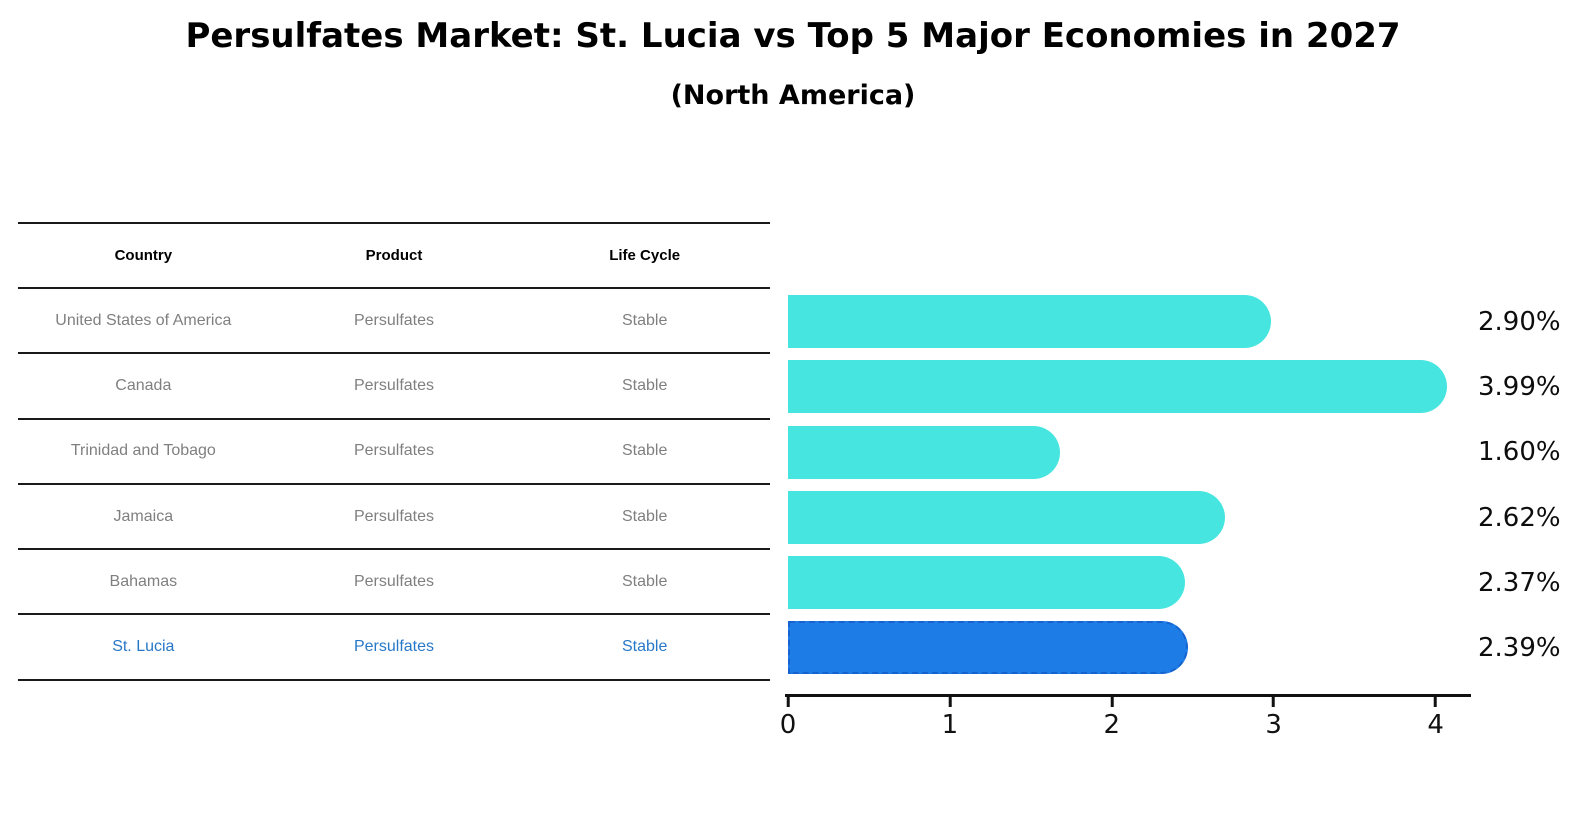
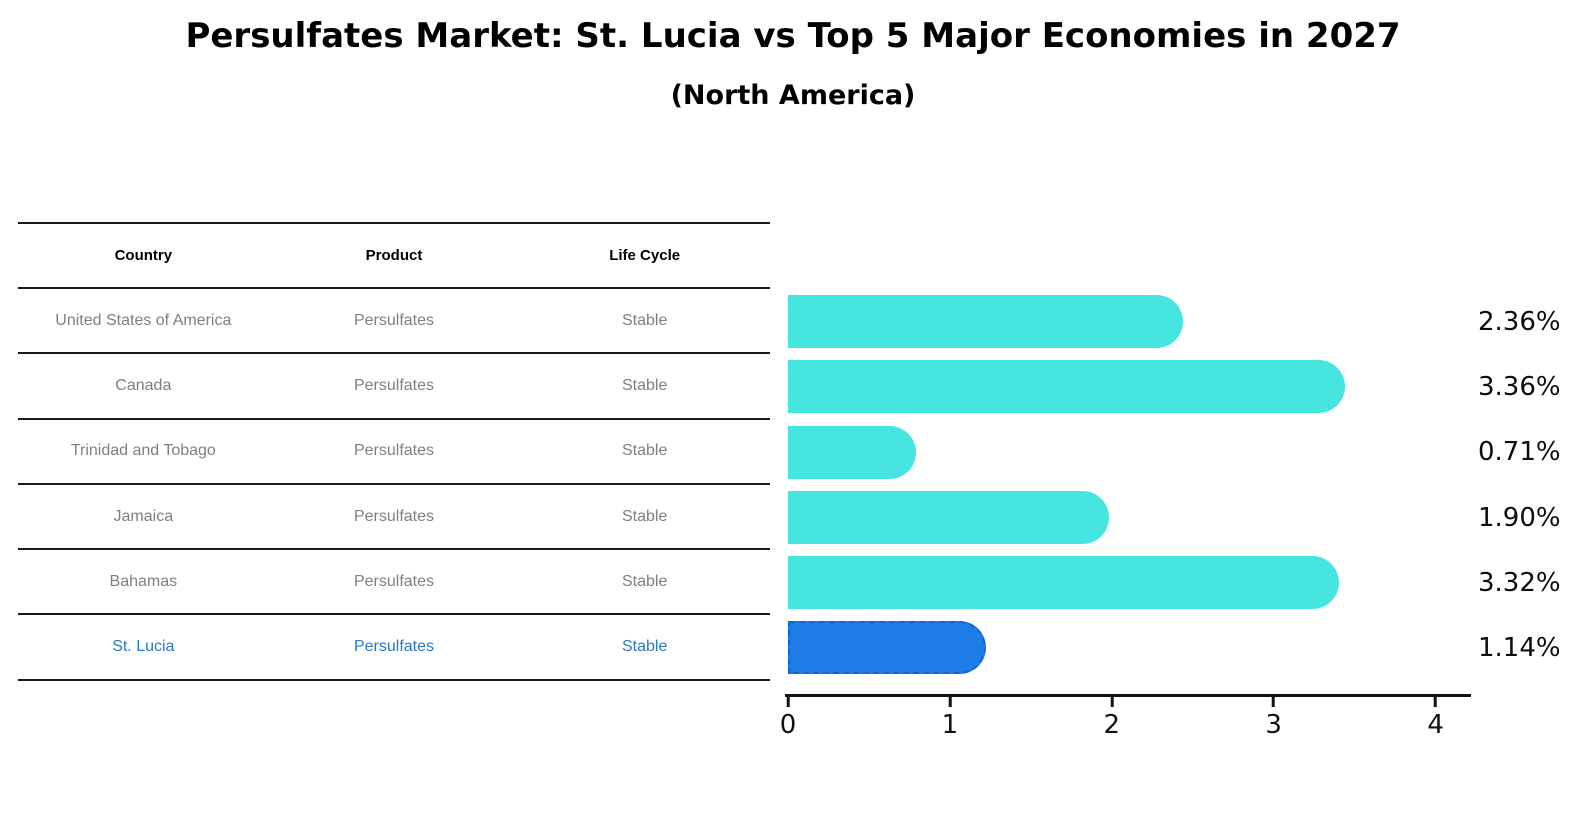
United States of America: 2.90% -> 2.36%
Canada: 3.99% -> 3.36%
Trinidad and Tobago: 1.60% -> 0.71%
Jamaica: 2.62% -> 1.90%
Bahamas: 2.37% -> 3.32%
St. Lucia: 2.39% -> 1.14%
